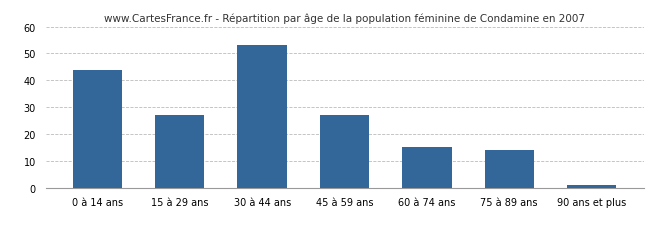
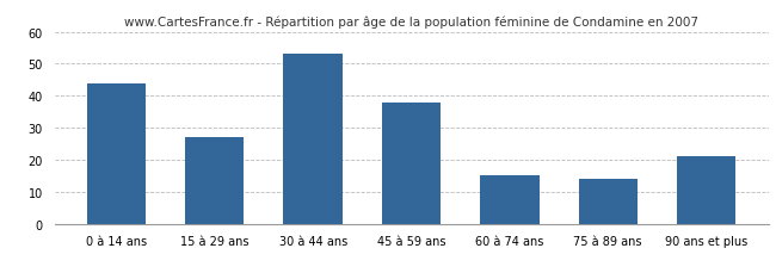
45 à 59 ans: 27 -> 38
90 ans et plus: 1 -> 21
